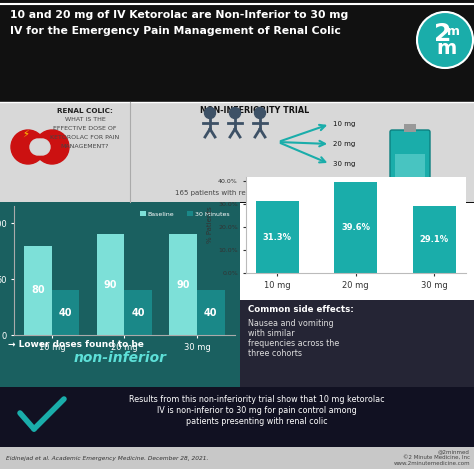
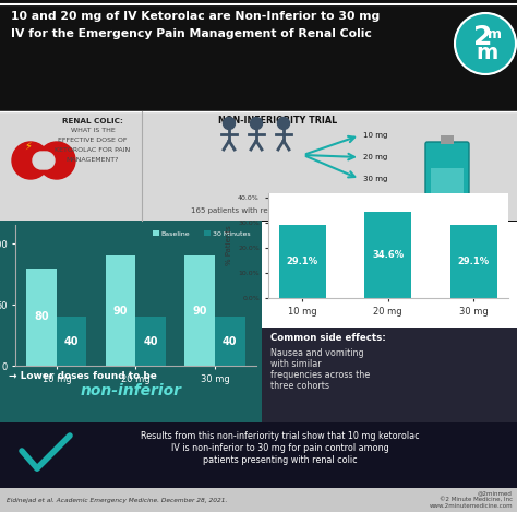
10 mg: 31.3% -> 29.1%
20 mg: 39.6% -> 34.6%
